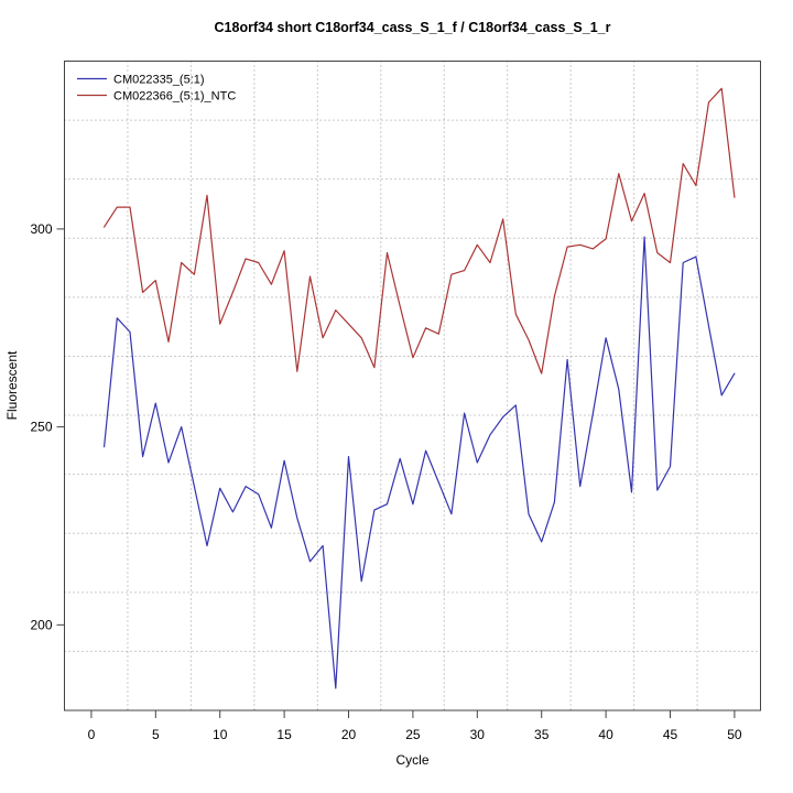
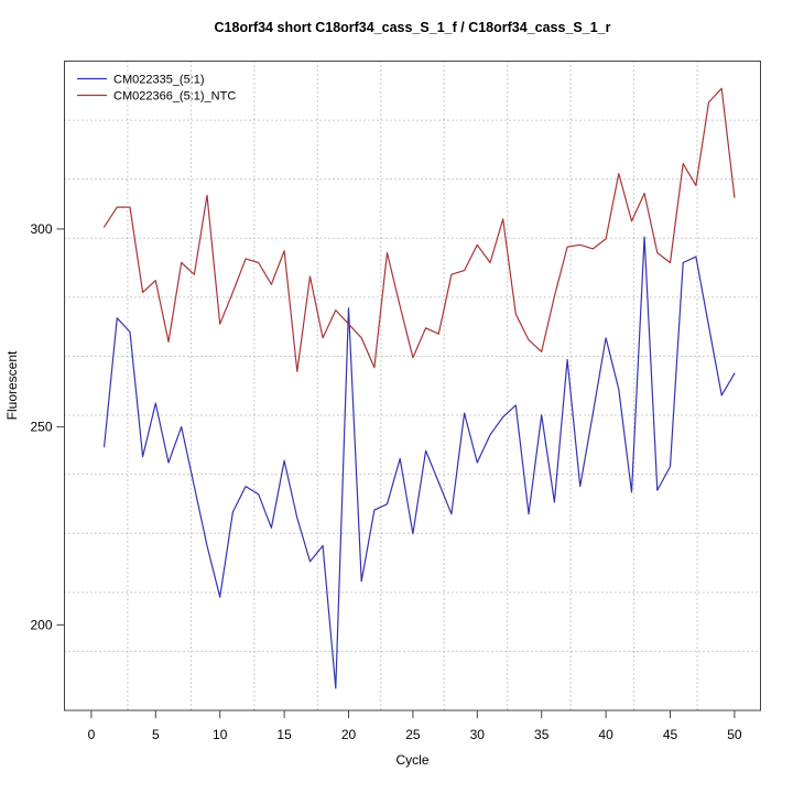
CM022335_(5:1)/10: 234 -> 207
CM022335_(5:1)/20: 242 -> 280
CM022335_(5:1)/25: 230 -> 223
CM022335_(5:1)/35: 221 -> 253
CM022366_(5:1)_NTC/35: 264 -> 269
